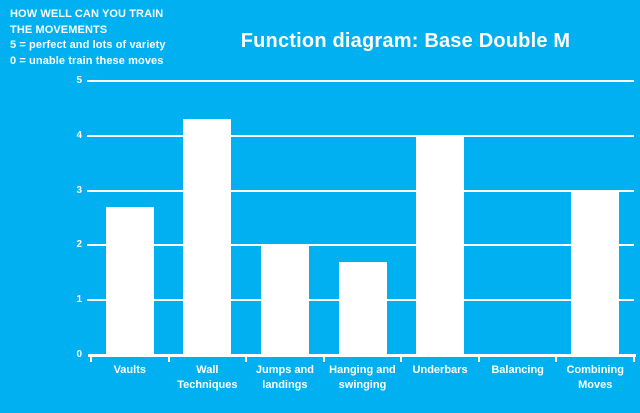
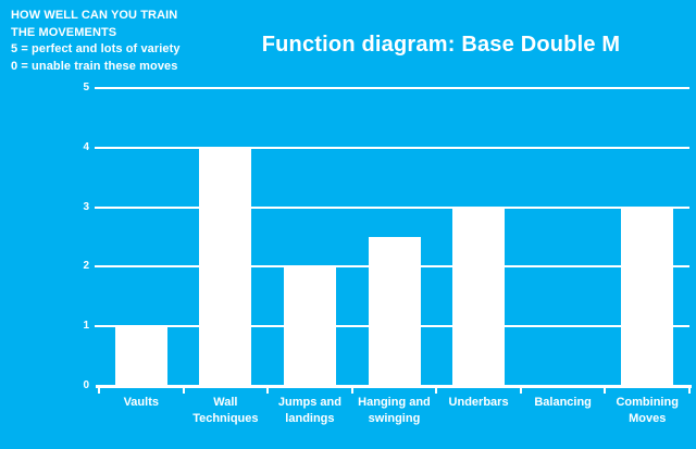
Vaults: 2.7 -> 1.0
Wall Techniques: 4.3 -> 4.0
Hanging and swinging: 1.7 -> 2.5
Underbars: 4.0 -> 3.0
